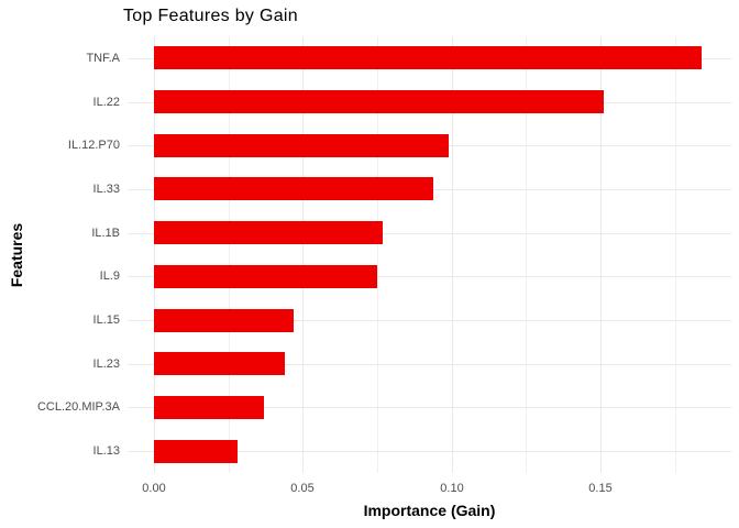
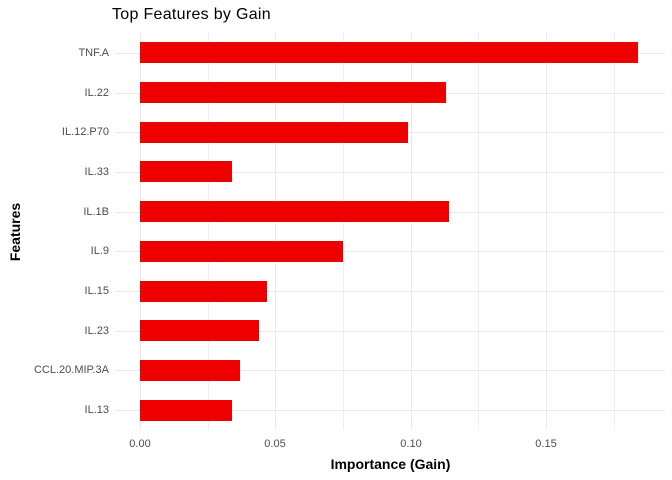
IL.22: 0.151 -> 0.113
IL.33: 0.094 -> 0.034
IL.1B: 0.077 -> 0.114
IL.13: 0.028 -> 0.034
